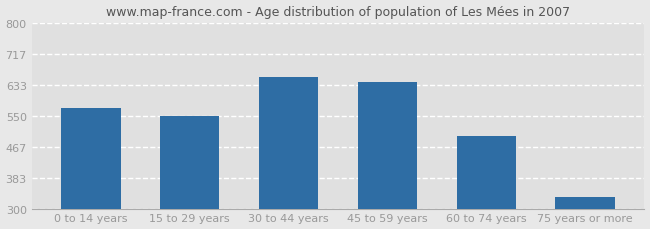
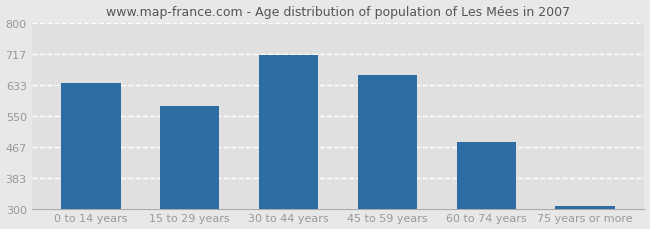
0 to 14 years: 570 -> 638
15 to 29 years: 550 -> 575
30 to 44 years: 655 -> 713
45 to 59 years: 640 -> 660
60 to 74 years: 495 -> 480
75 years or more: 330 -> 306
